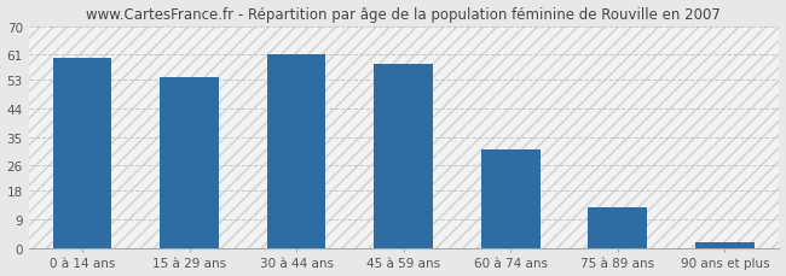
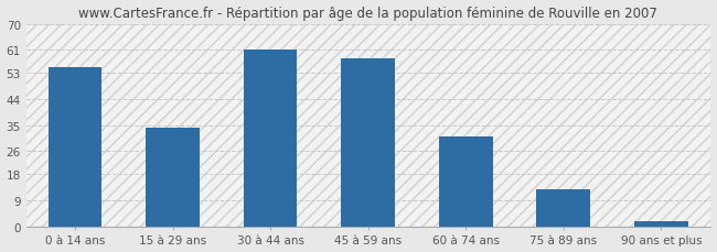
0 à 14 ans: 60 -> 55
15 à 29 ans: 54 -> 34
